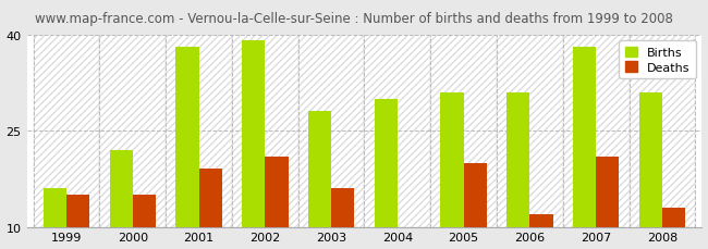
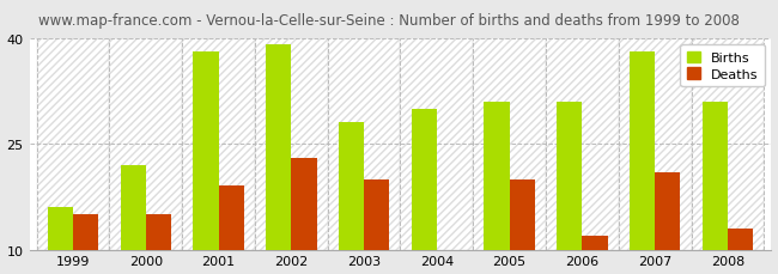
Deaths/2002: 21 -> 23
Deaths/2003: 16 -> 20
